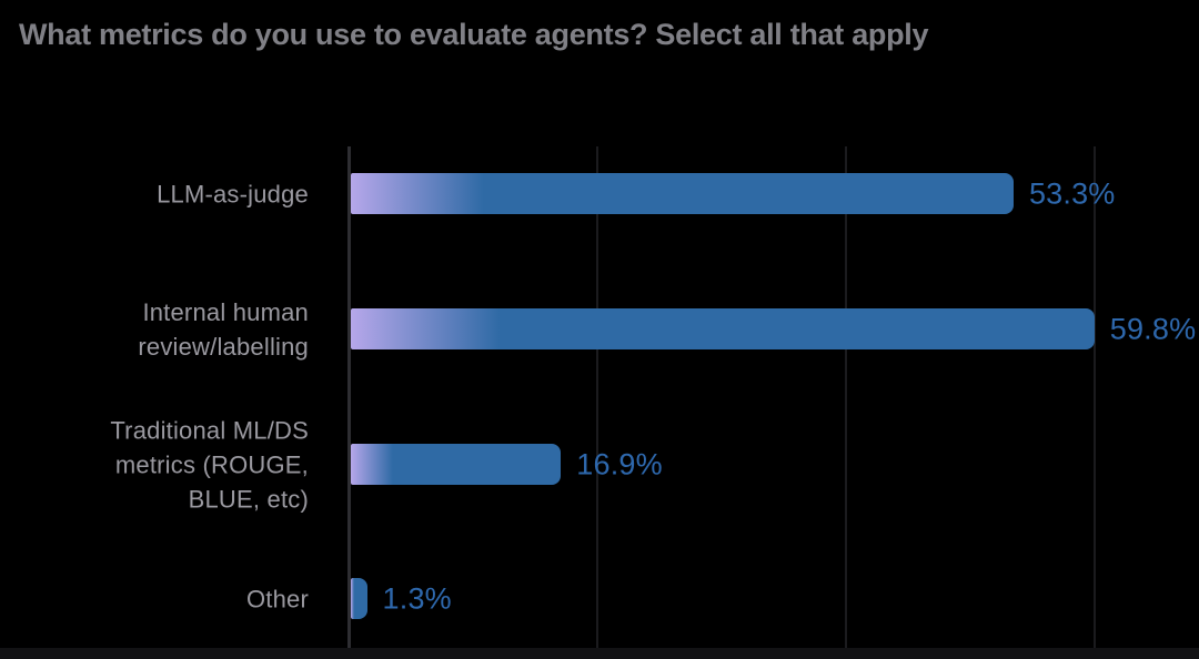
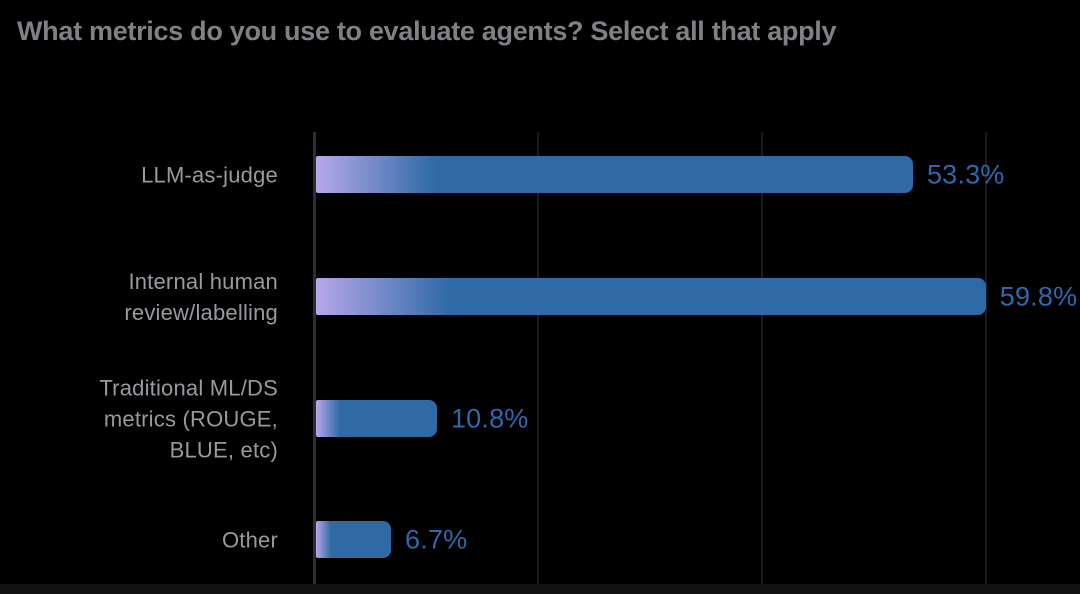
Traditional ML/DS metrics (ROUGE, BLUE, etc): 16.9% -> 10.8%
Other: 1.3% -> 6.7%
